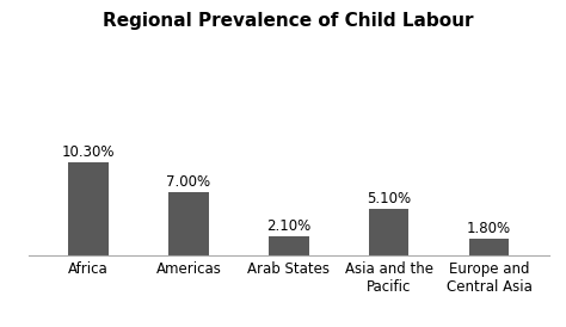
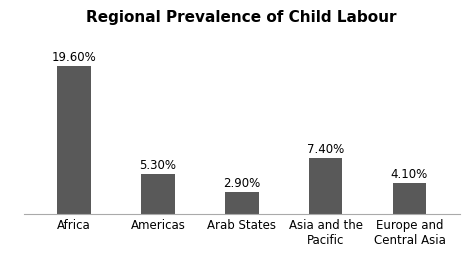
Africa: 10.30% -> 19.60%
Americas: 7.00% -> 5.30%
Arab States: 2.10% -> 2.90%
Asia and the Pacific: 5.10% -> 7.40%
Europe and Central Asia: 1.80% -> 4.10%
